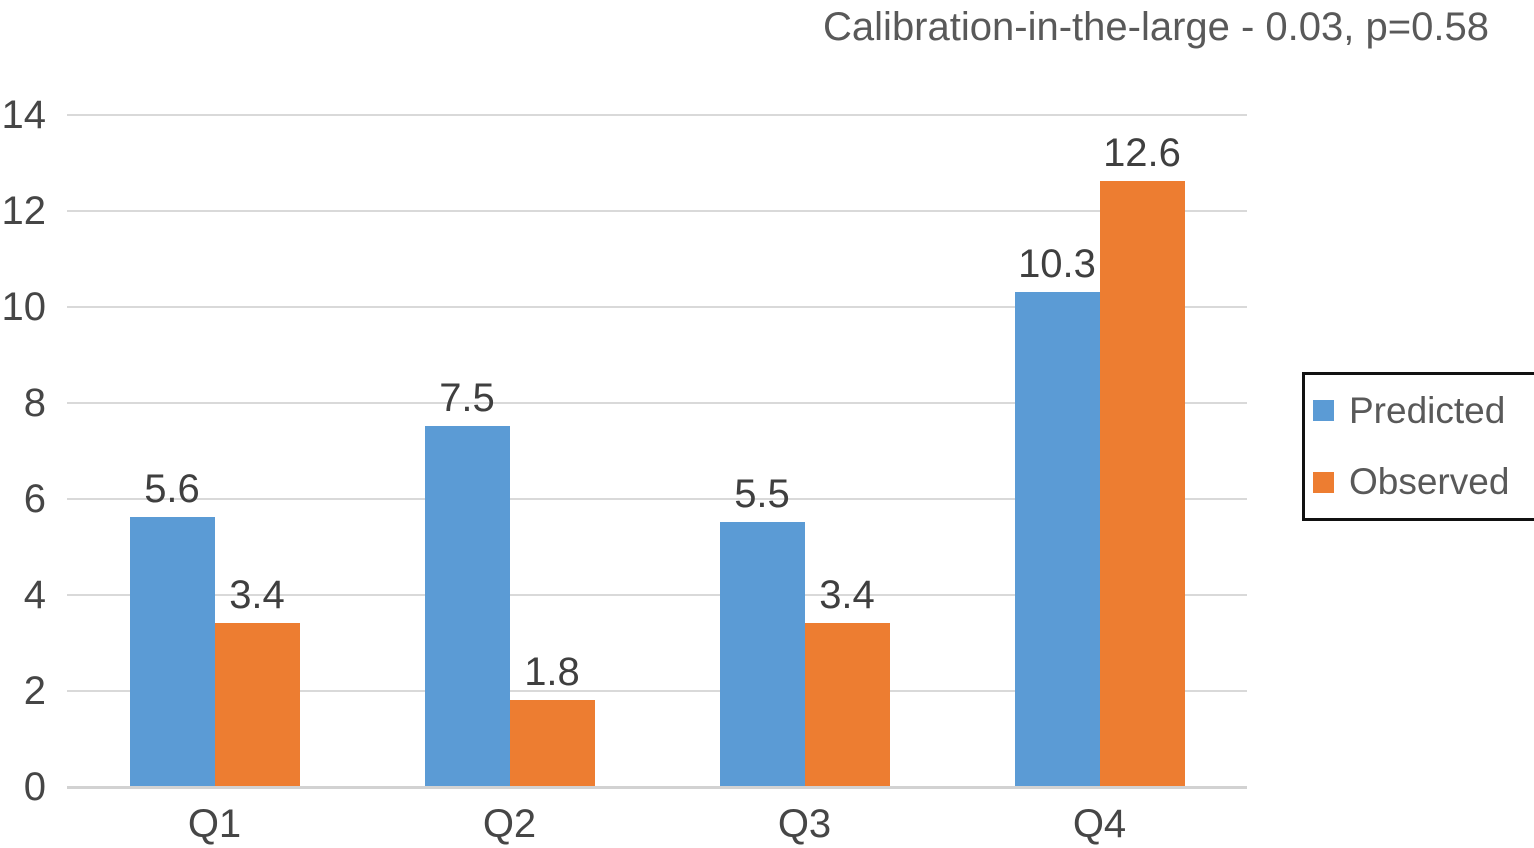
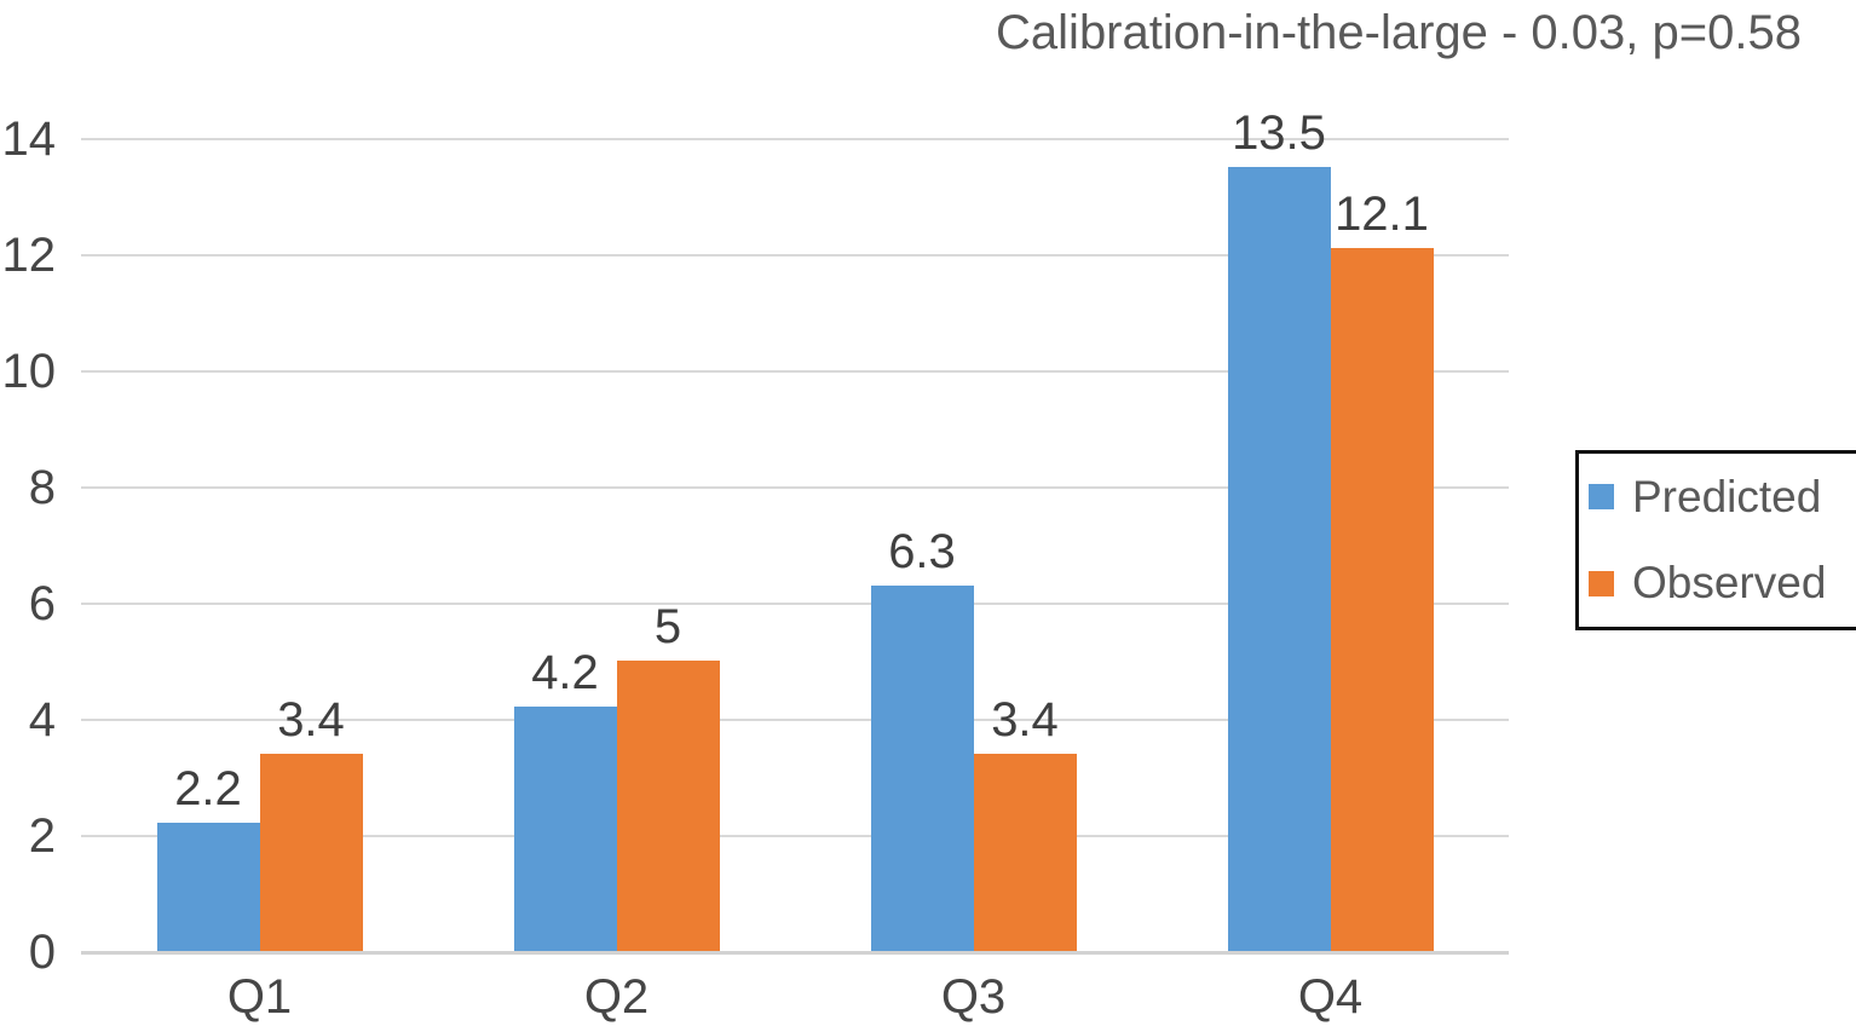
Predicted/Q1: 5.6 -> 2.2
Predicted/Q2: 7.5 -> 4.2
Observed/Q2: 1.8 -> 5
Predicted/Q3: 5.5 -> 6.3
Predicted/Q4: 10.3 -> 13.5
Observed/Q4: 12.6 -> 12.1
